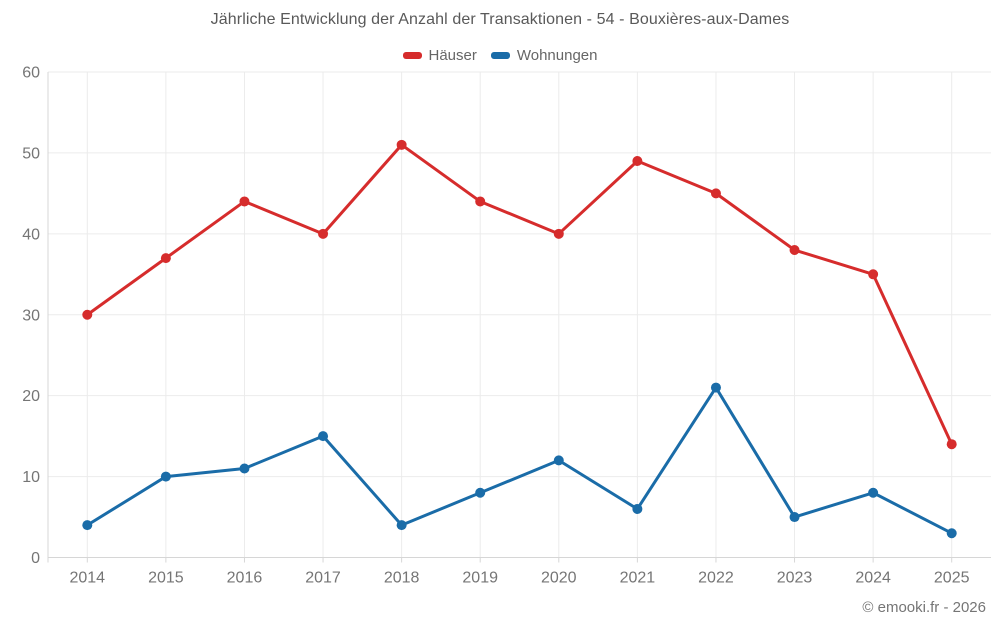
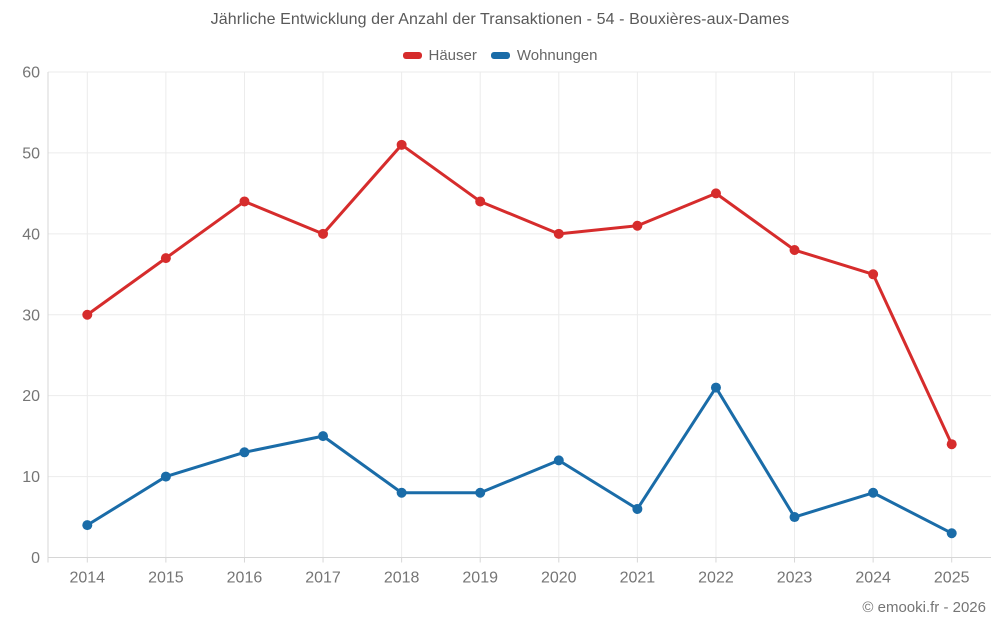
Wohnungen/2016: 11 -> 13
Wohnungen/2018: 4 -> 8
Häuser/2021: 49 -> 41
